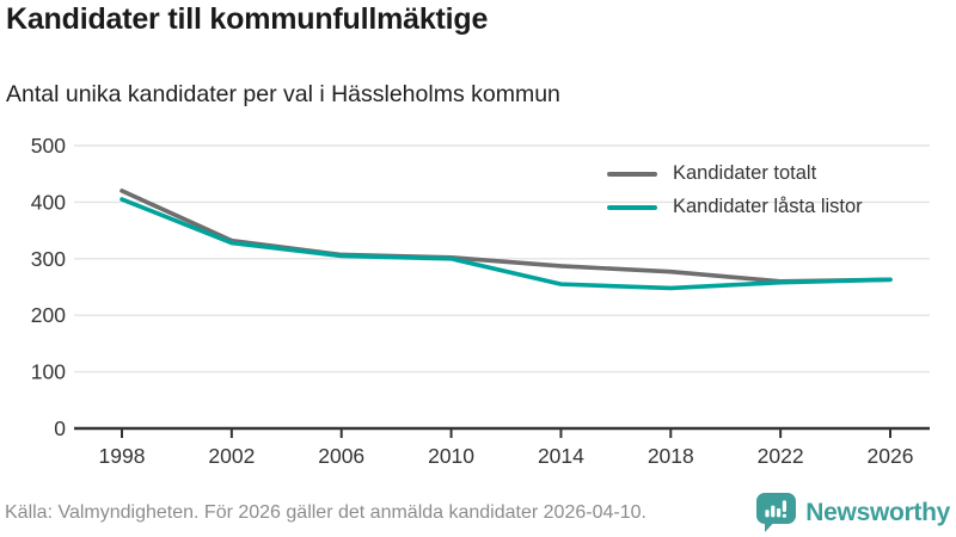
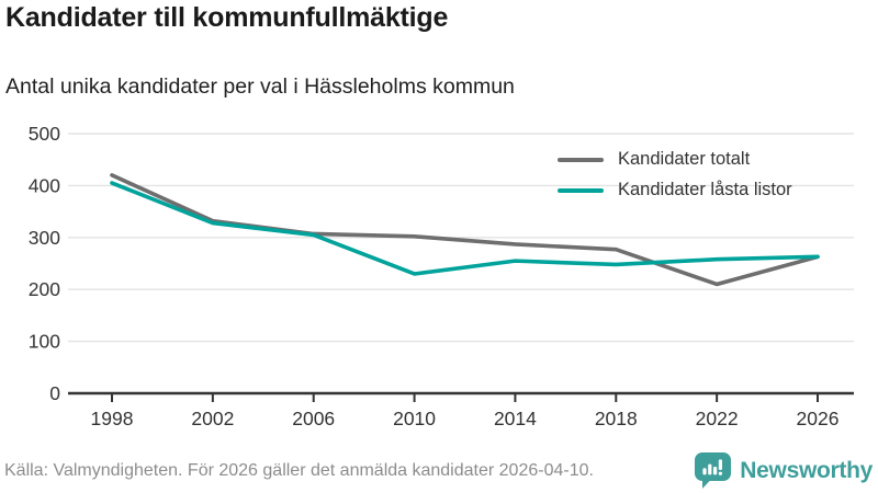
Kandidater låsta listor/2010: 300 -> 230
Kandidater totalt/2022: 260 -> 210
